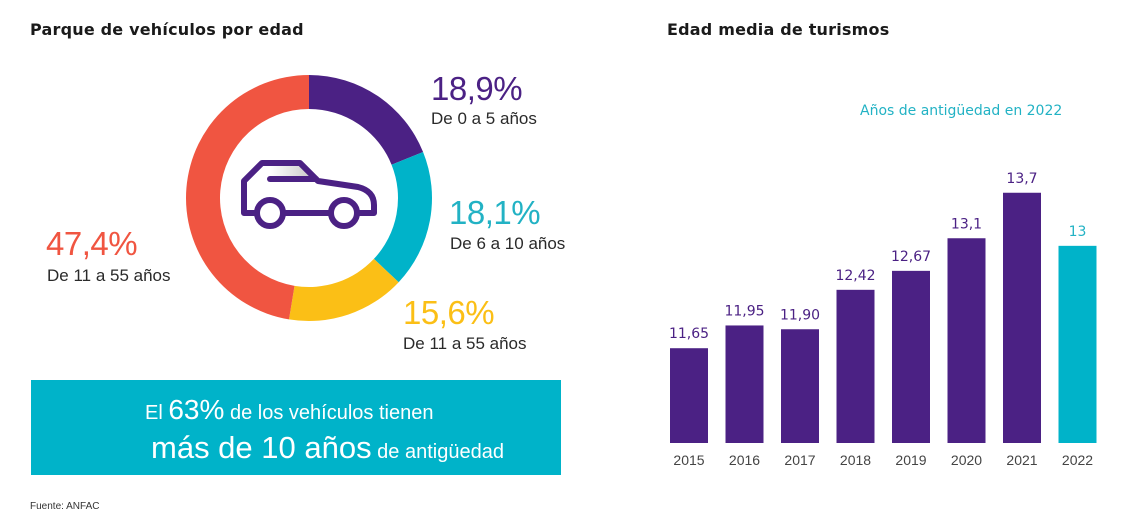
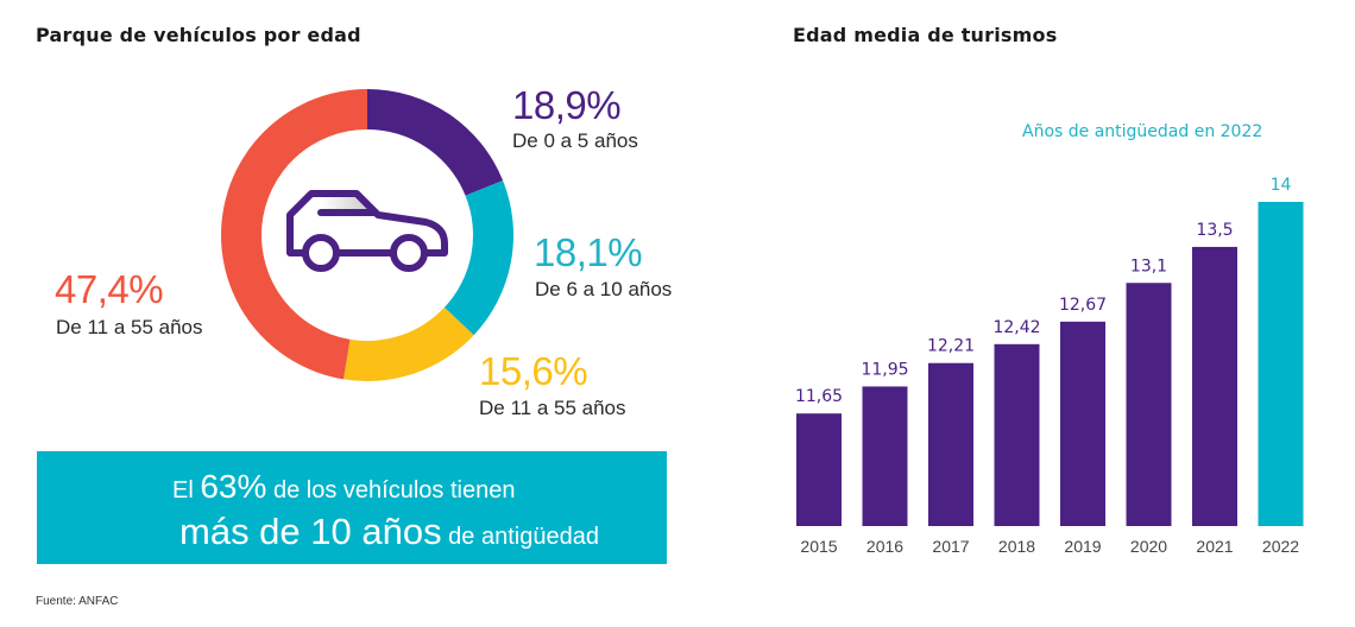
Edad media de turismos/2017: 11,90 -> 12,21
Edad media de turismos/2021: 13,7 -> 13,5
Edad media de turismos/2022: 13 -> 14
